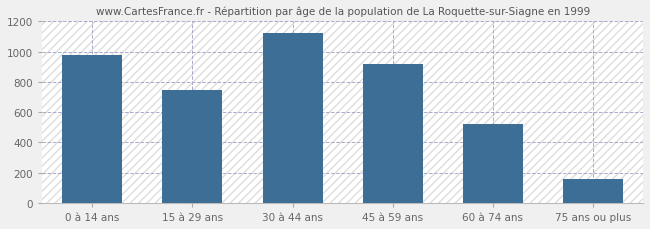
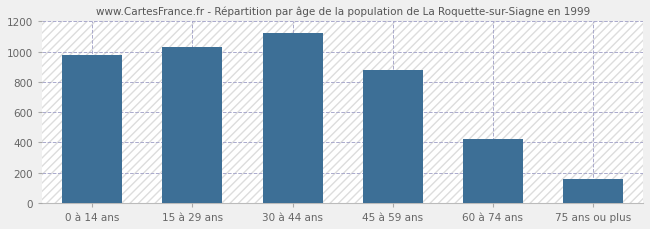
15 à 29 ans: 750 -> 1030
45 à 59 ans: 920 -> 880
60 à 74 ans: 520 -> 420
